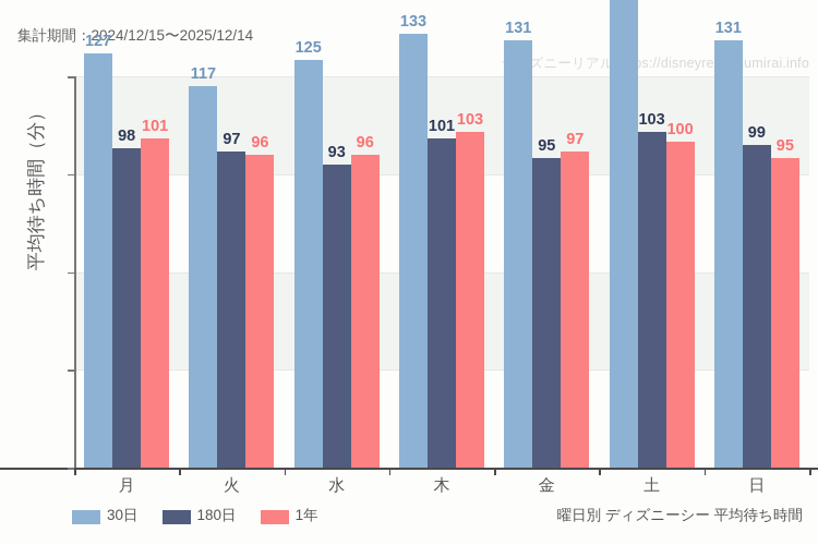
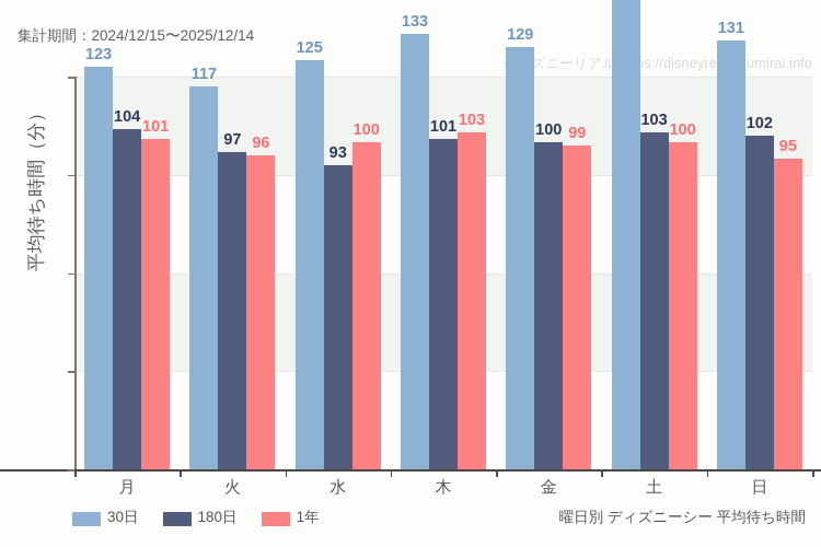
30日/月: 127 -> 123
180日/月: 98 -> 104
1年/水: 96 -> 100
30日/金: 131 -> 129
180日/金: 95 -> 100
1年/金: 97 -> 99
180日/日: 99 -> 102
